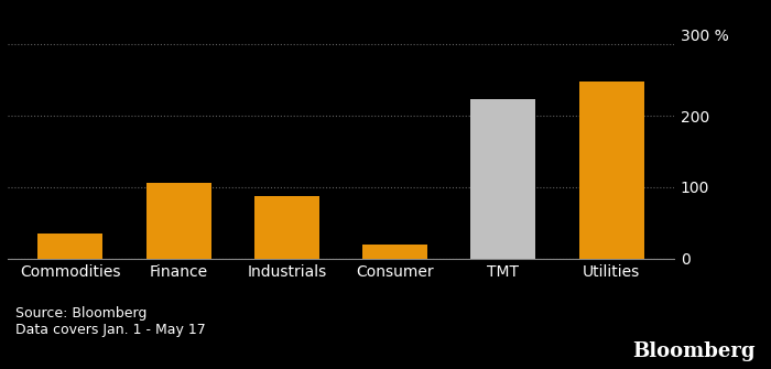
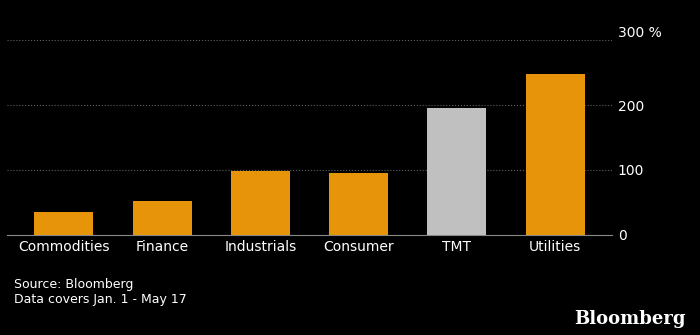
Finance: 106 -> 52
Industrials: 88 -> 98
Consumer: 20 -> 95
TMT: 224 -> 195
